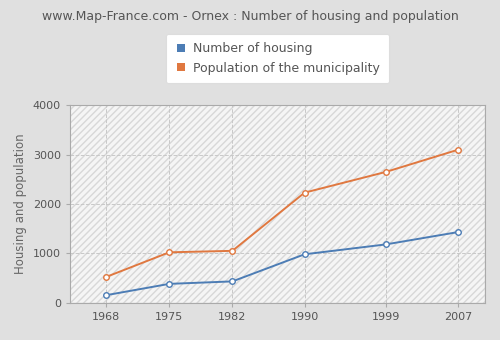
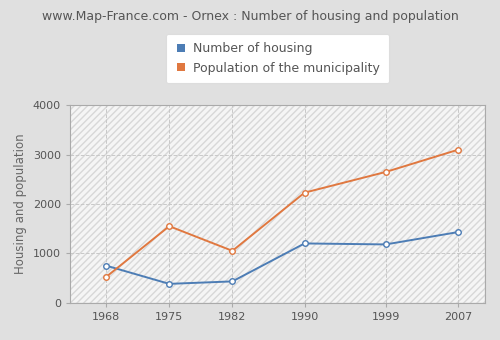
Number of housing/1968: 150 -> 750
Population of the municipality/1975: 1020 -> 1550
Number of housing/1990: 980 -> 1200
